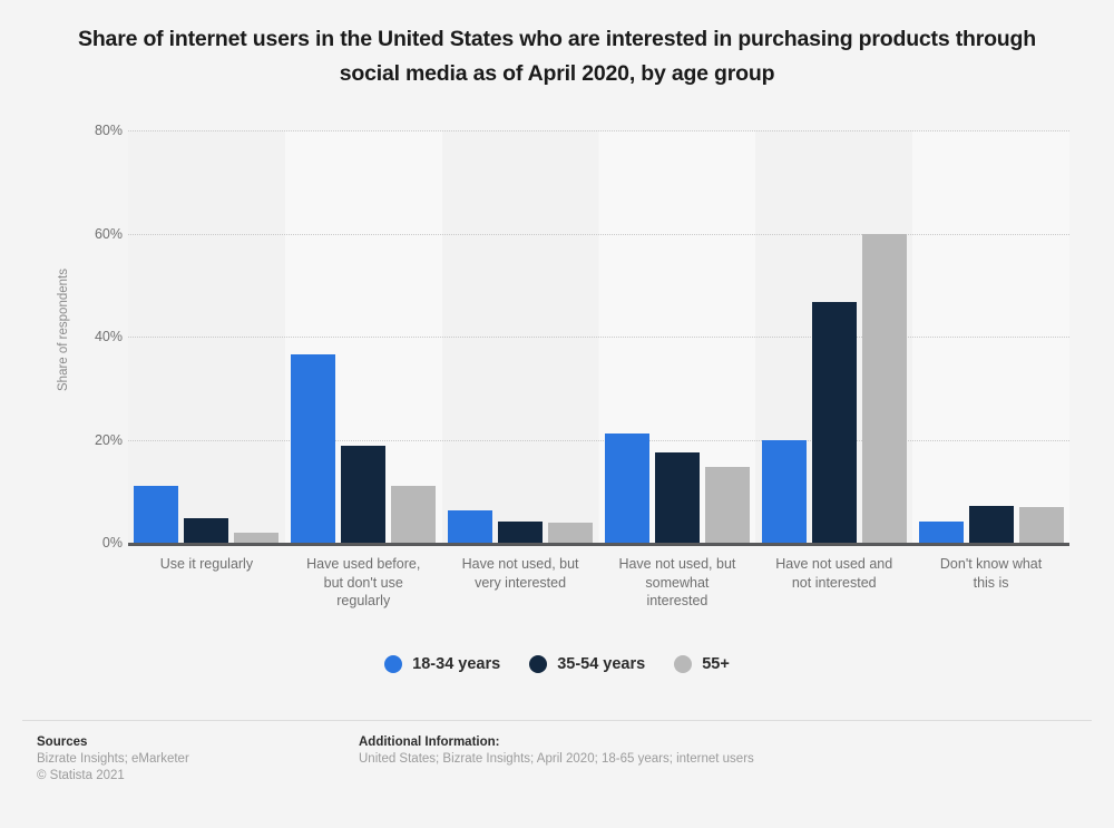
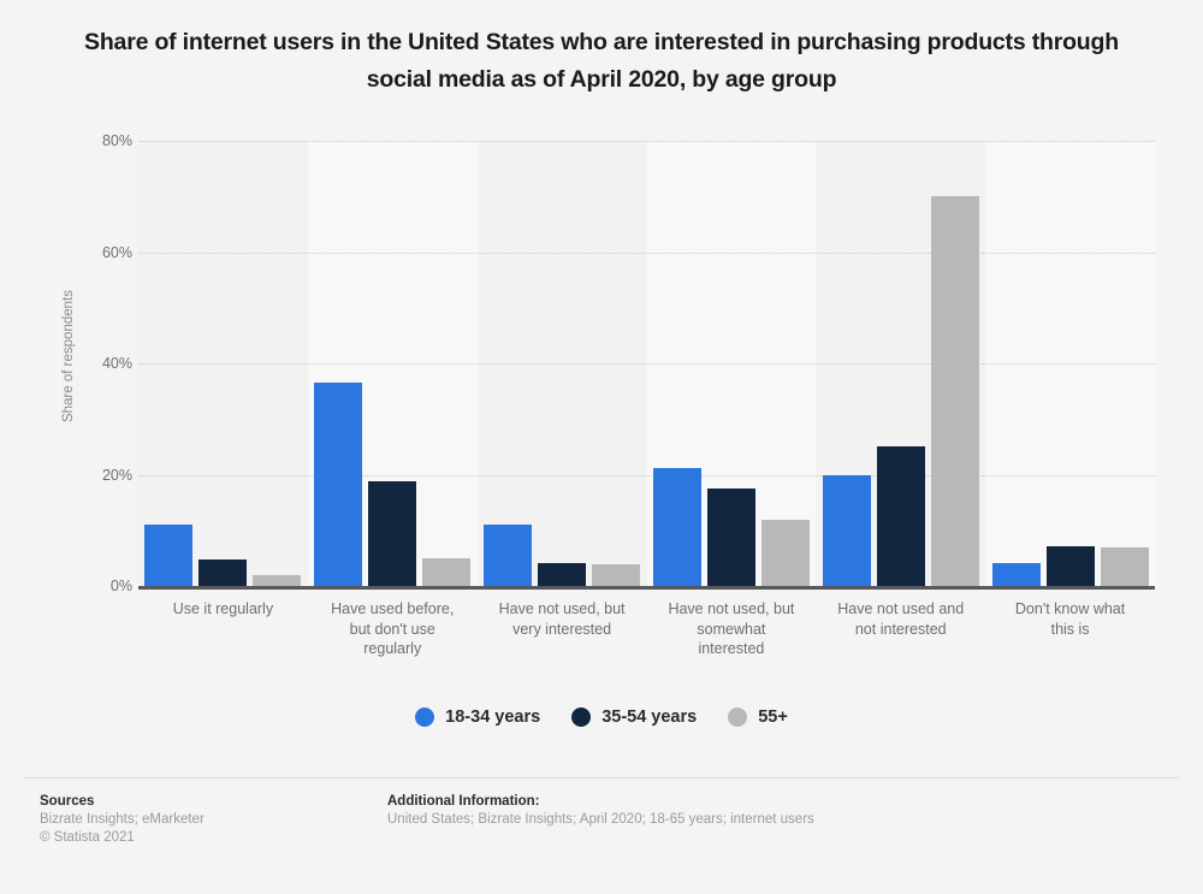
55+/Have used before, but don't use regularly: 11% -> 5%
18-34 years/Have not used, but very interested: 6% -> 11%
55+/Have not used, but somewhat interested: 15% -> 12%
35-54 years/Have not used and not interested: 47% -> 25%
55+/Have not used and not interested: 60% -> 70%
